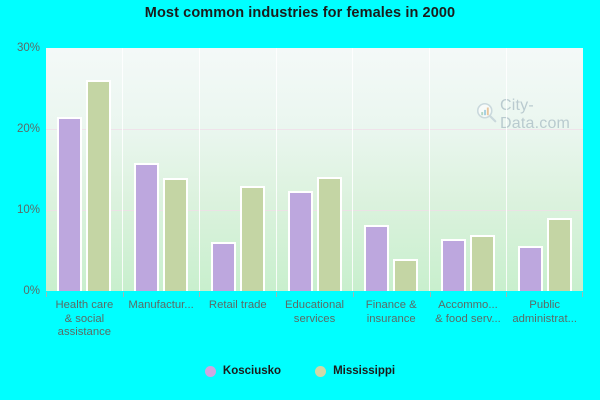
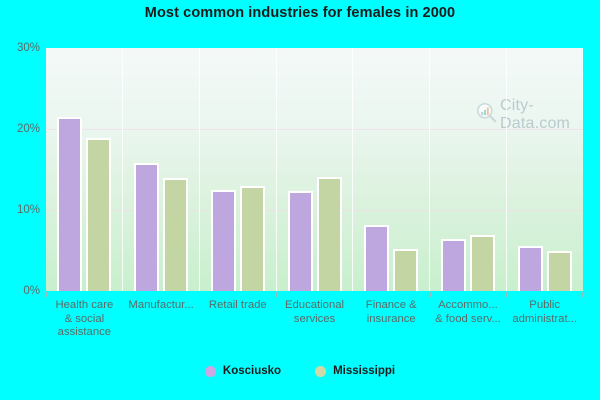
Mississippi/Health care & social assistance: 26% -> 19%
Kosciusko/Retail trade: 6% -> 12%
Mississippi/Finance & insurance: 4% -> 5%
Mississippi/Public administrat...: 9% -> 5%
